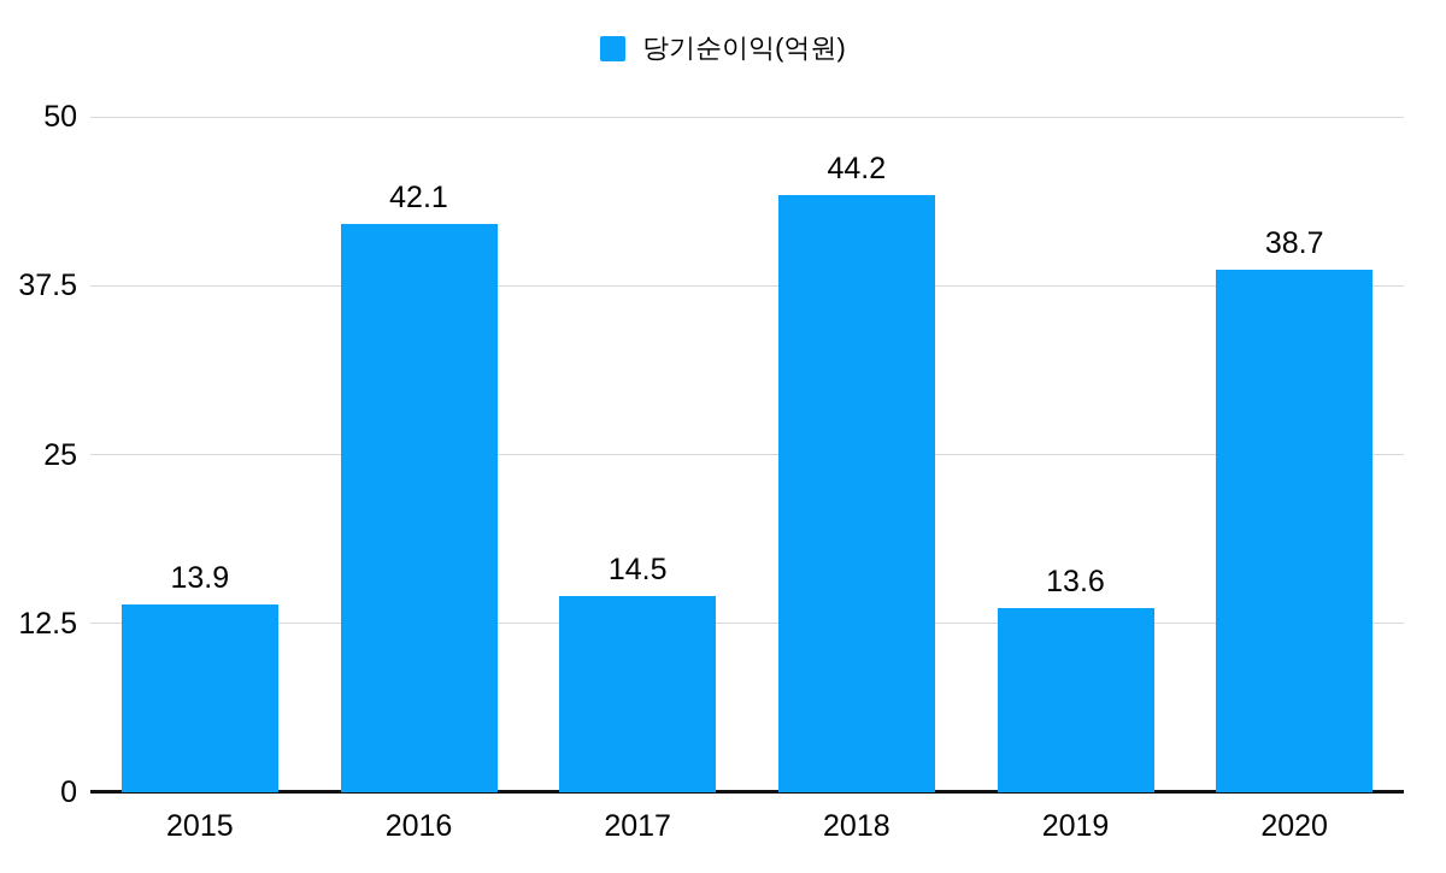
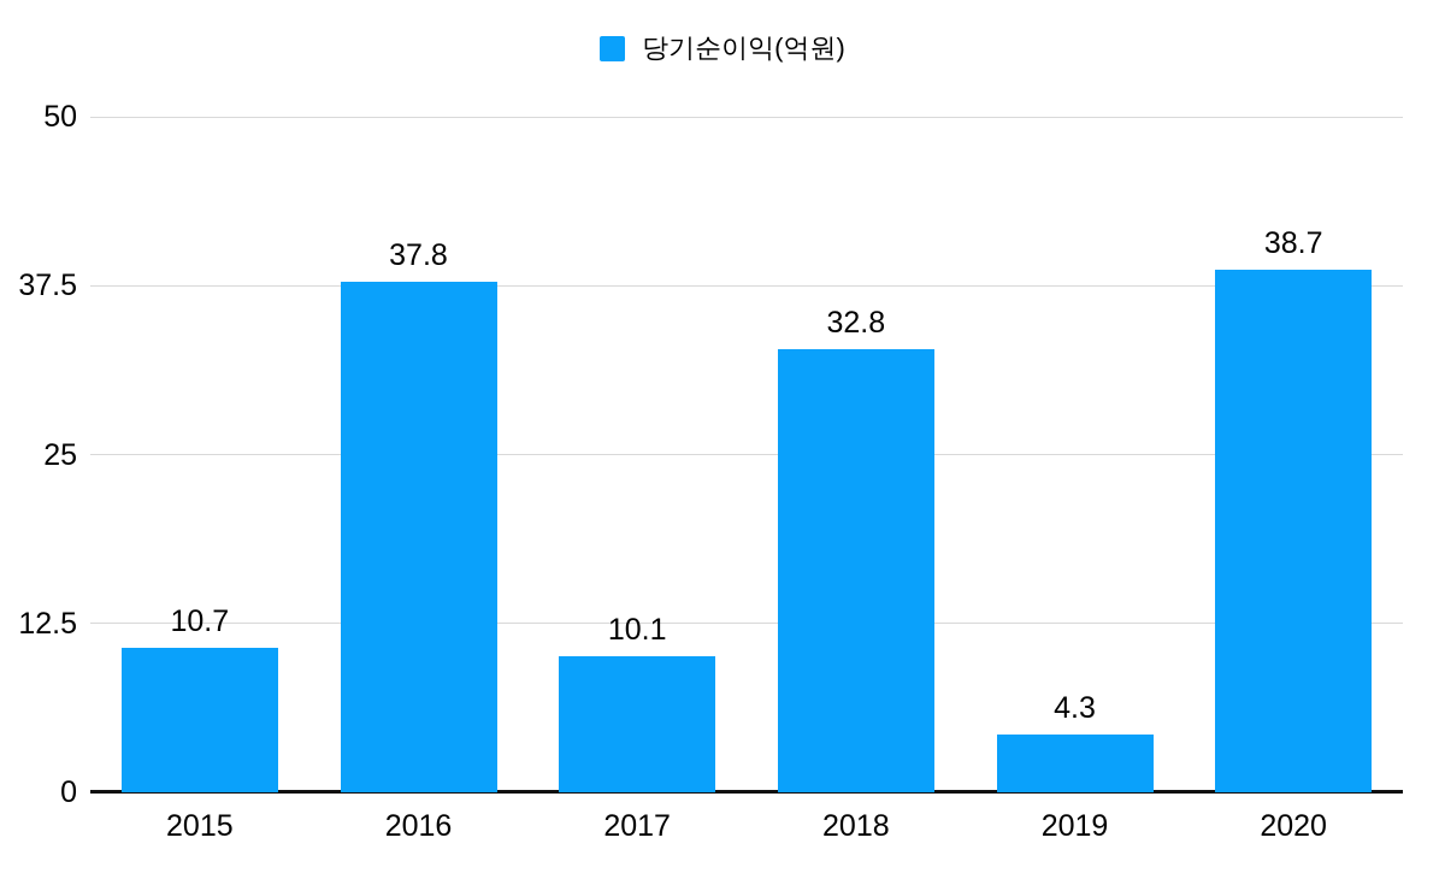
2015: 13.9 -> 10.7
2016: 42.1 -> 37.8
2017: 14.5 -> 10.1
2018: 44.2 -> 32.8
2019: 13.6 -> 4.3
